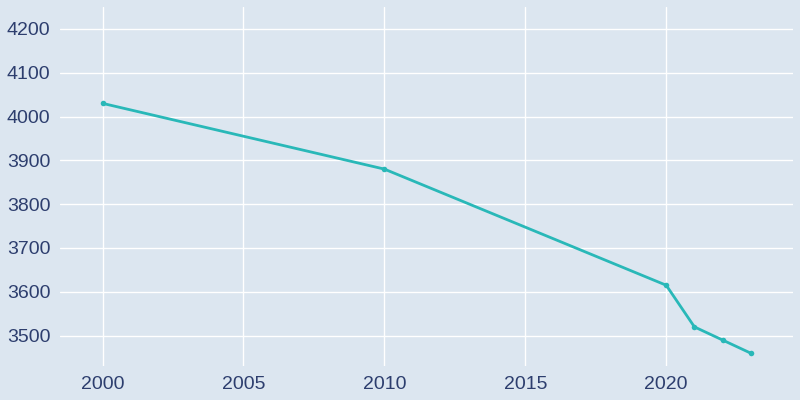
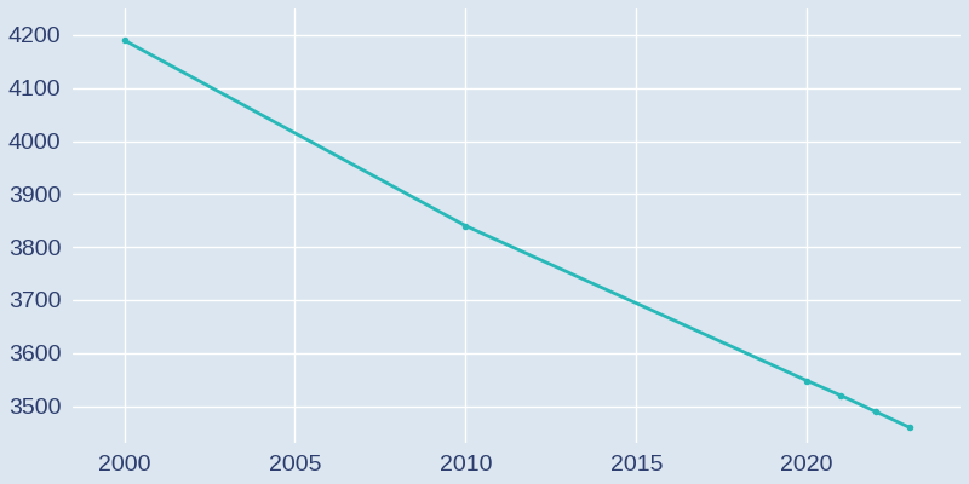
2000: 4030 -> 4190
2010: 3880 -> 3840
2020: 3615 -> 3548
